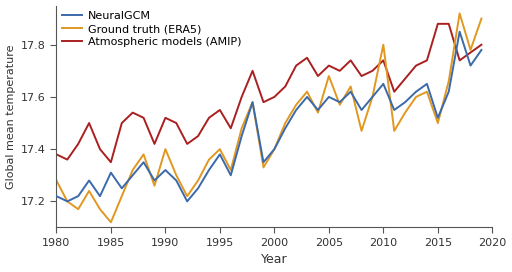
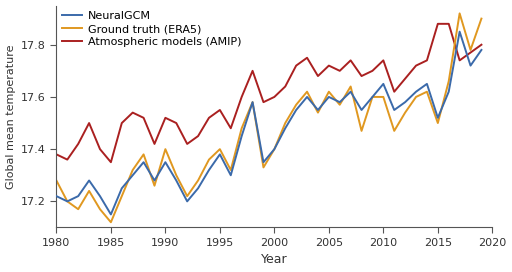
NeuralGCM/1985: 17.31 -> 17.15
NeuralGCM/1990: 17.32 -> 17.35
Ground truth (ERA5)/2005: 17.68 -> 17.62
Ground truth (ERA5)/2010: 17.80 -> 17.60
